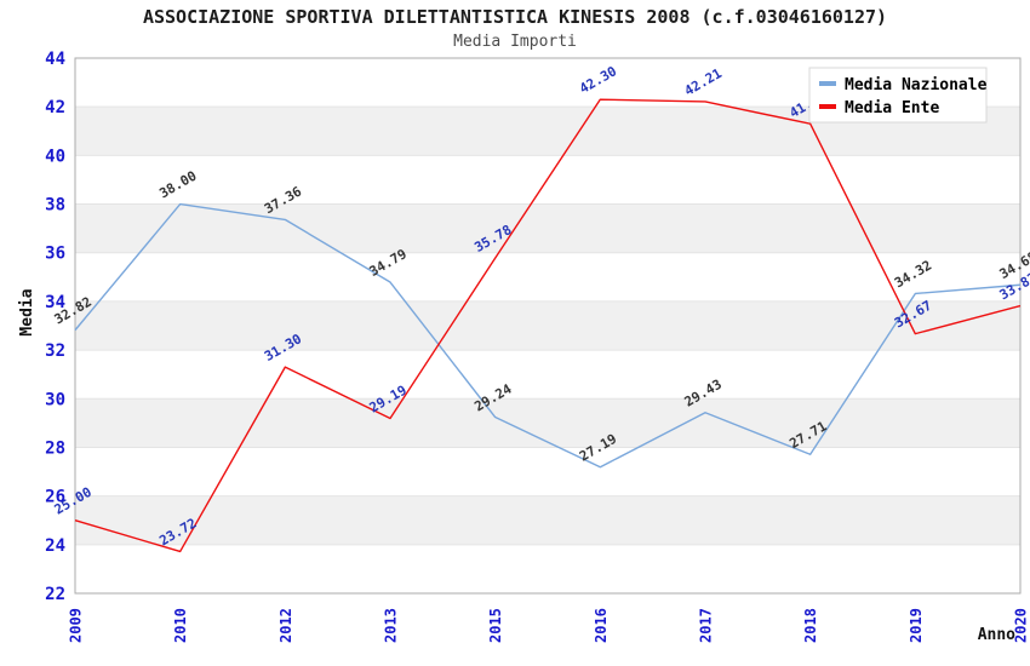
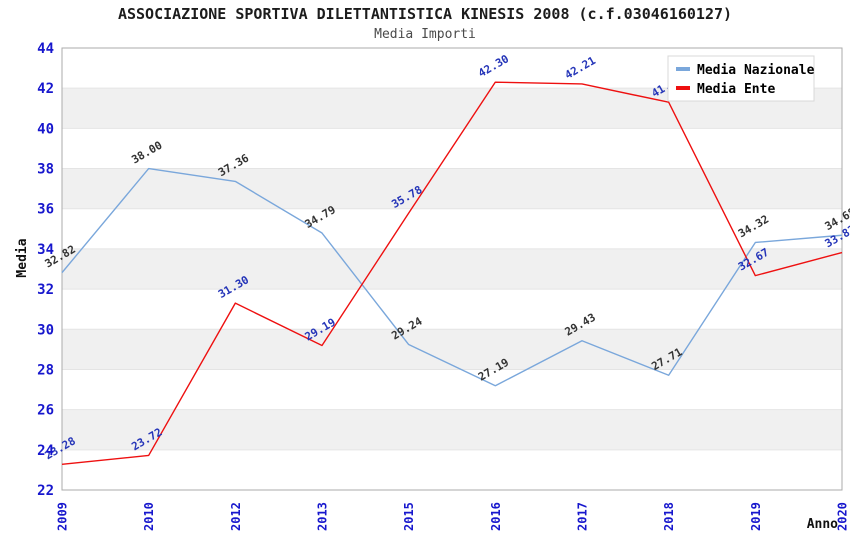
Media Ente/2009: 25.00 -> 23.28
